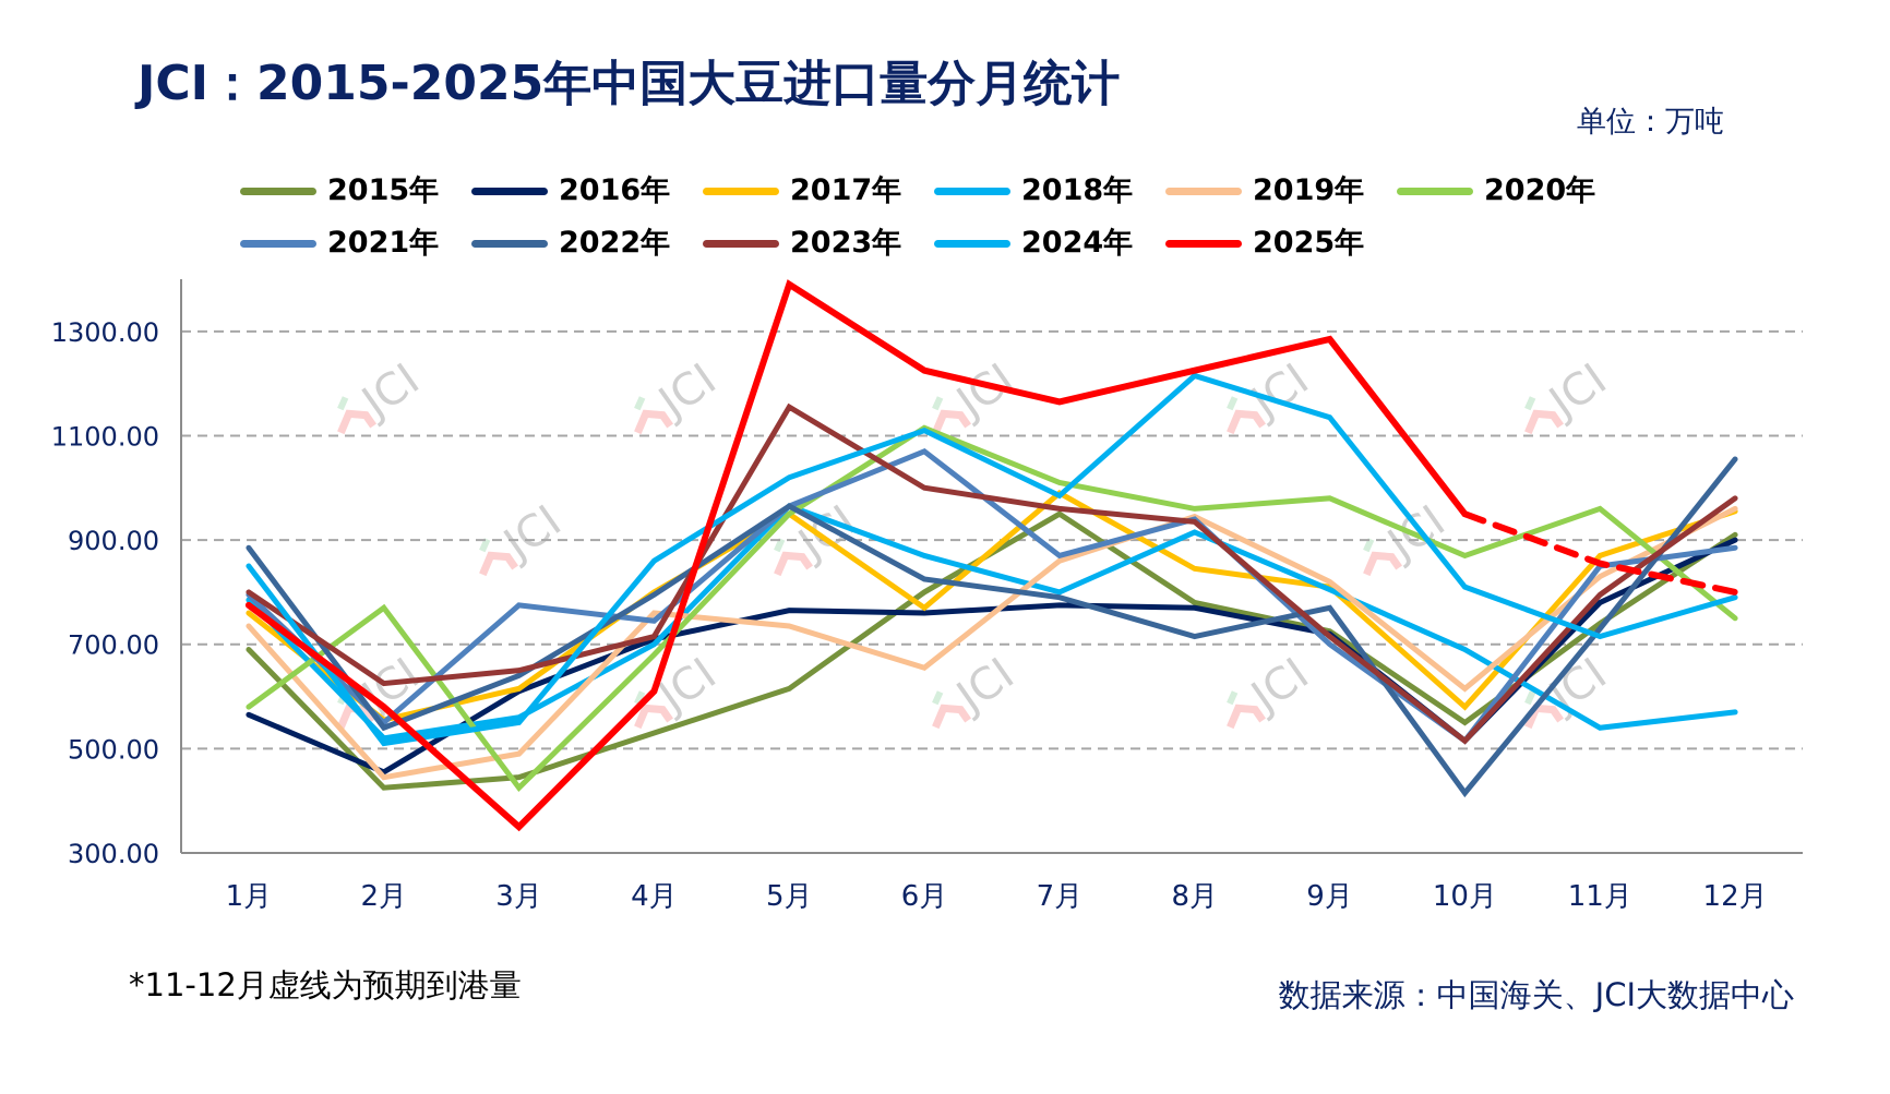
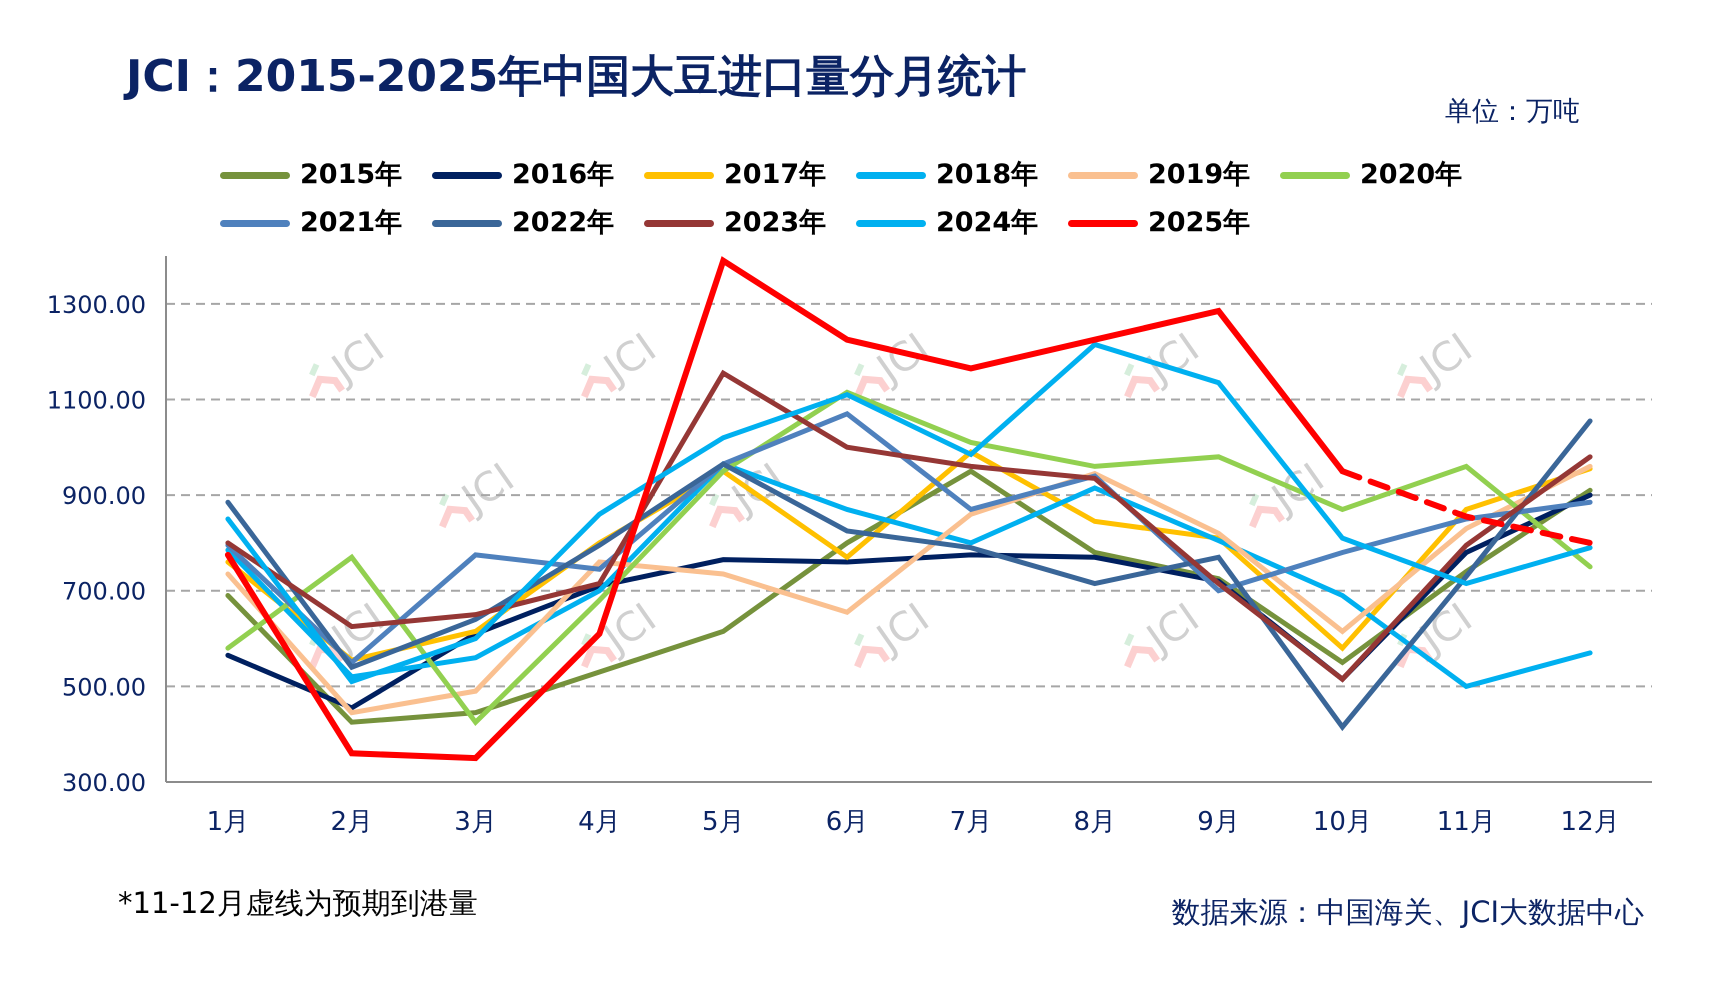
2025年/2月: 580 -> 360
2024年/3月: 550 -> 600
2021年/10月: 520 -> 780
2018年/11月: 540 -> 500
